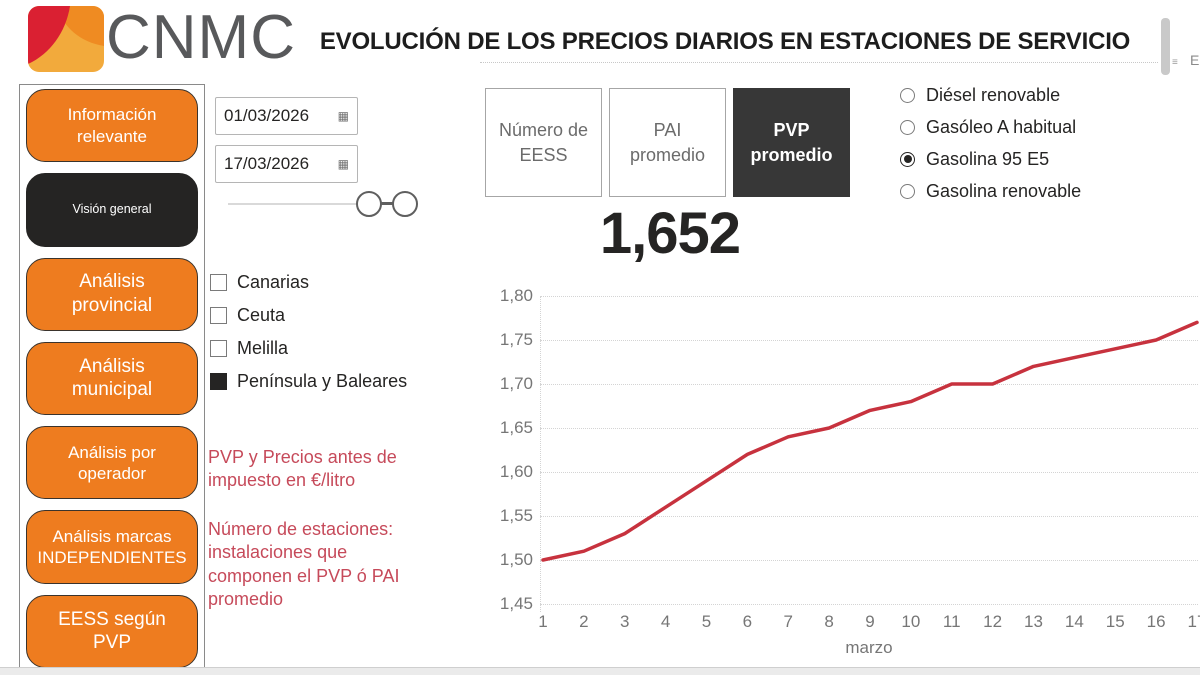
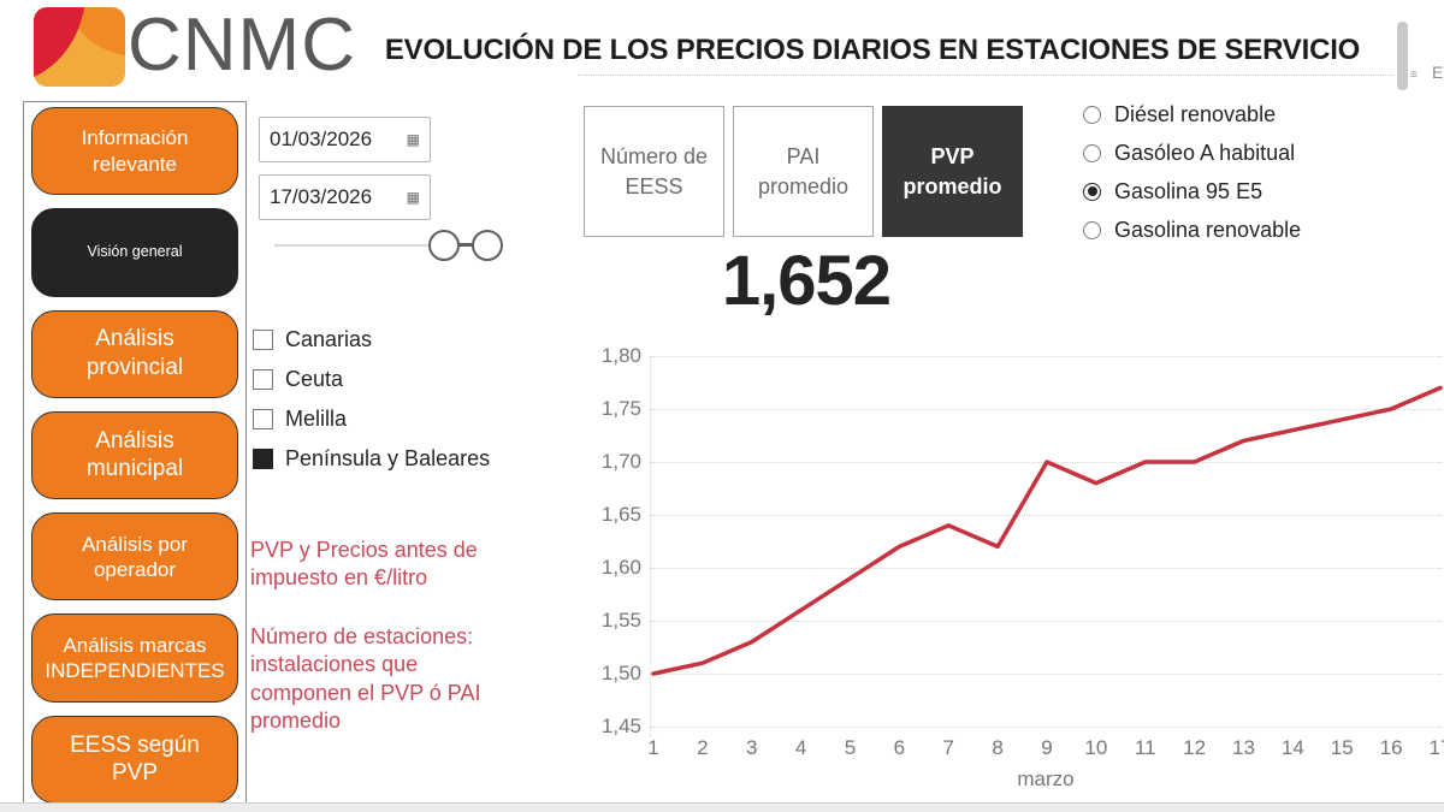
8: 1,65 -> 1,62
9: 1,67 -> 1,70
